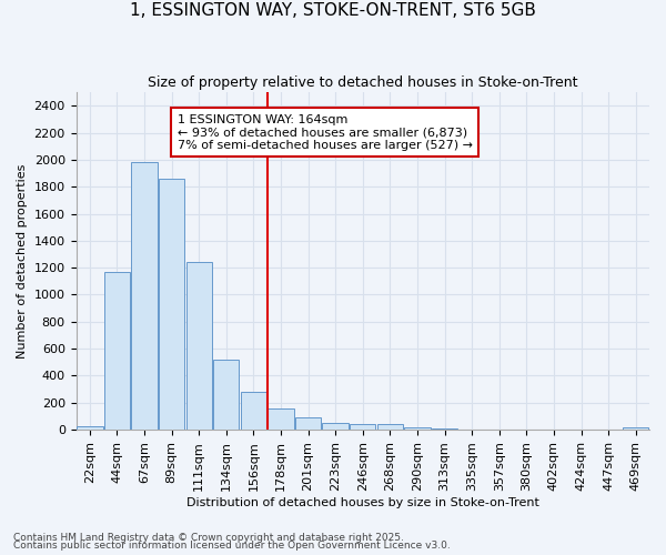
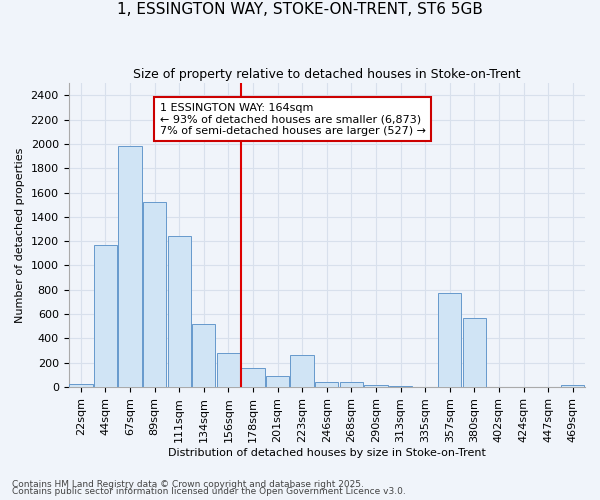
89sqm: 1860 -> 1520
223sqm: 50 -> 260
357sqm: 0 -> 770
380sqm: 0 -> 570
